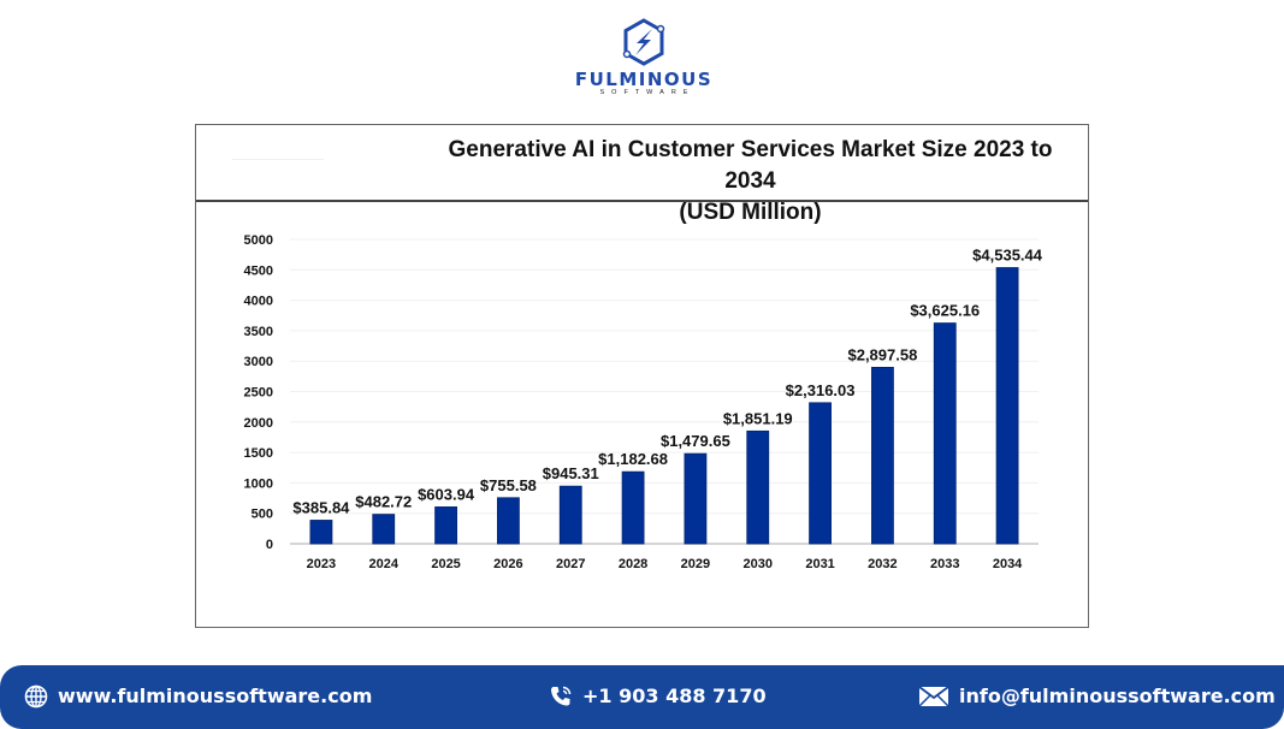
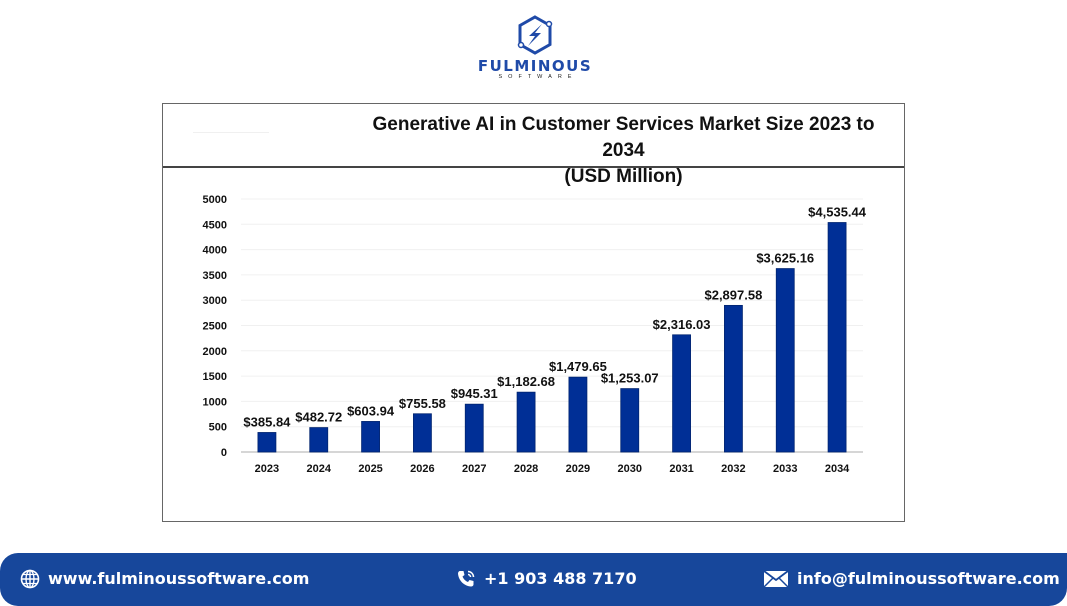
2030: $1,851.19 -> $1,253.07
